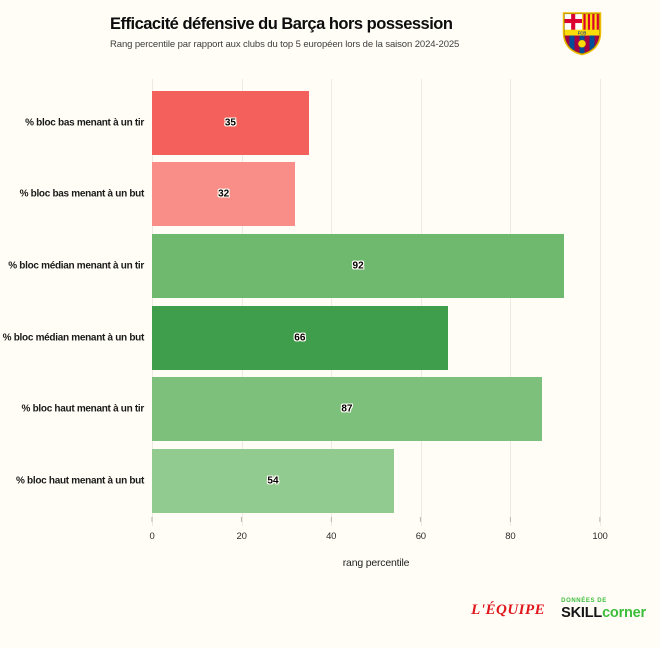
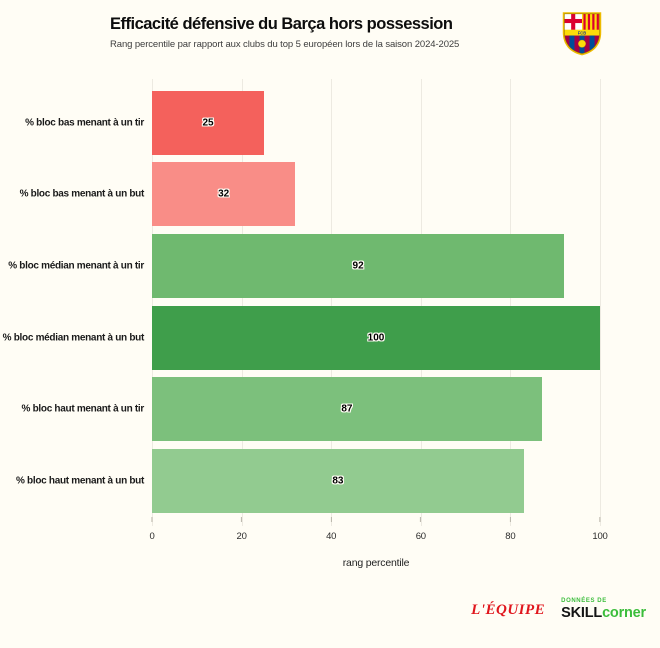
% bloc bas menant à un tir: 35 -> 25
% bloc médian menant à un but: 66 -> 100
% bloc haut menant à un but: 54 -> 83
